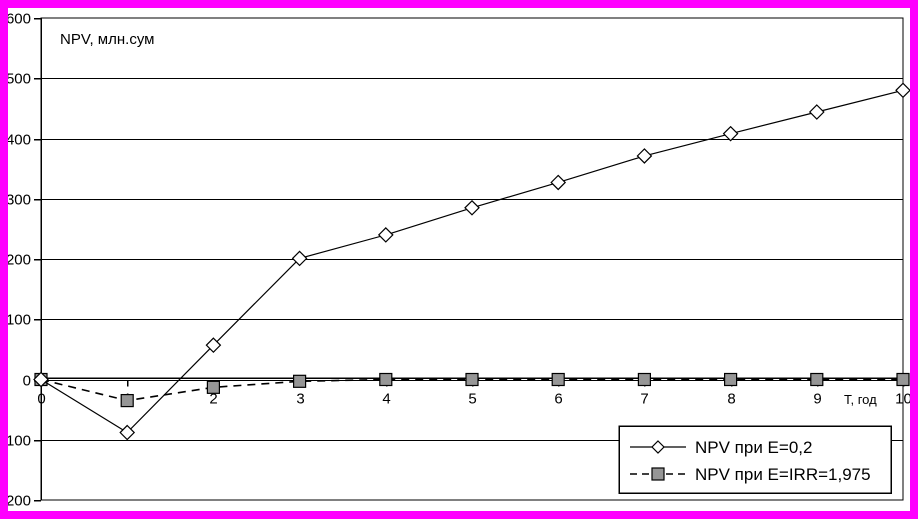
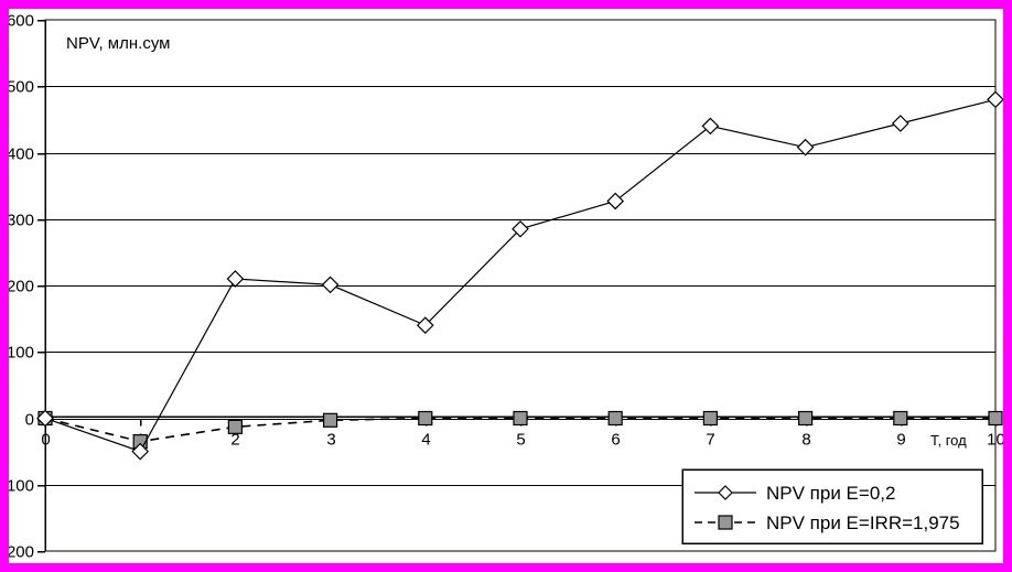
NPV при E=0,2/1: -90 -> -50
NPV при E=0,2/2: 60 -> 210
NPV при E=0,2/4: 240 -> 140
NPV при E=0,2/7: 370 -> 440
